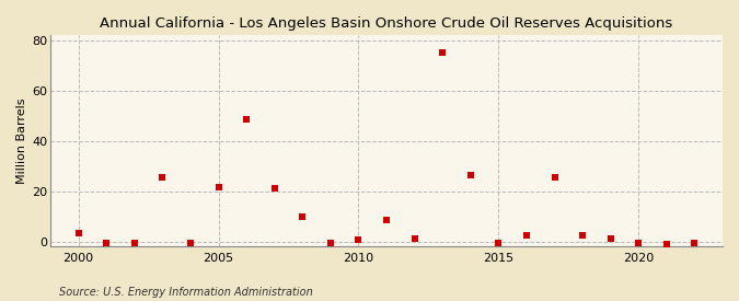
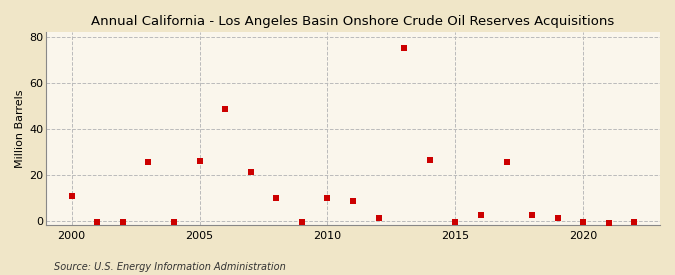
2000: 3.5 -> 10.5
2005: 21.5 -> 26.0
2010: 0.5 -> 10.0
